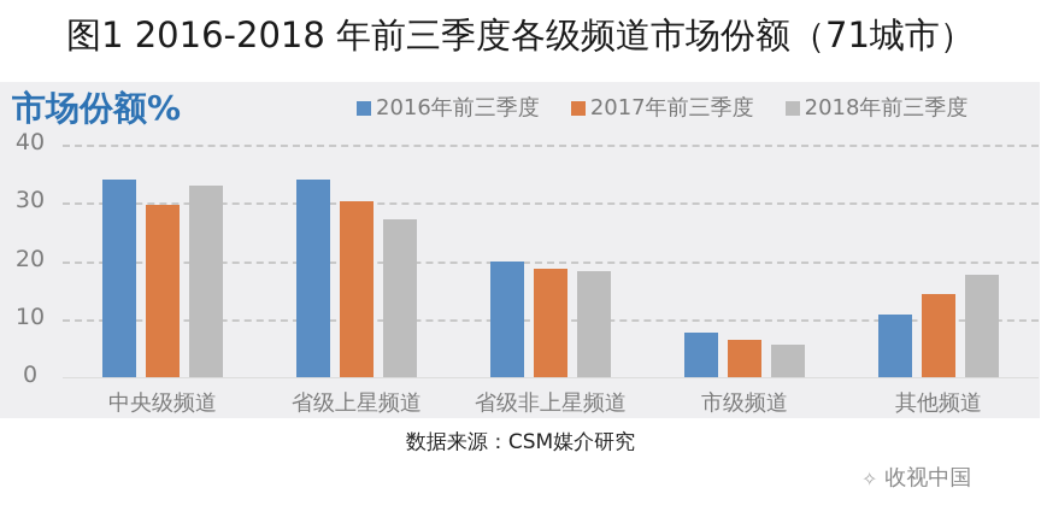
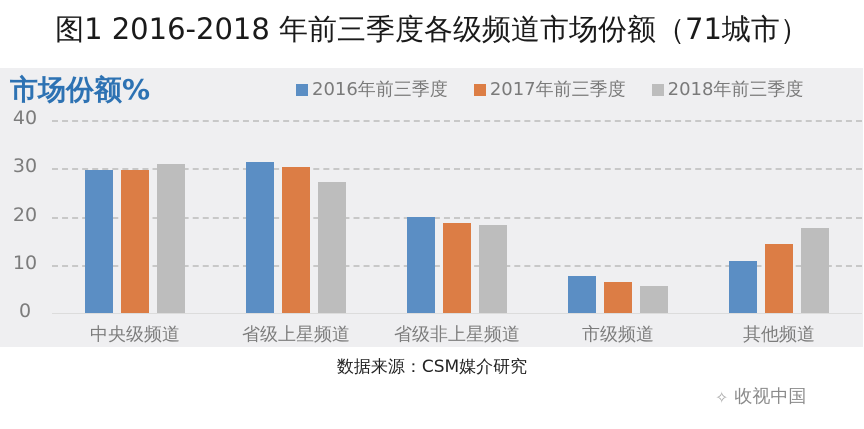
2016年前三季度/中央级频道: 34 -> 30
2018年前三季度/中央级频道: 33 -> 31
2016年前三季度/省级上星频道: 34 -> 31
